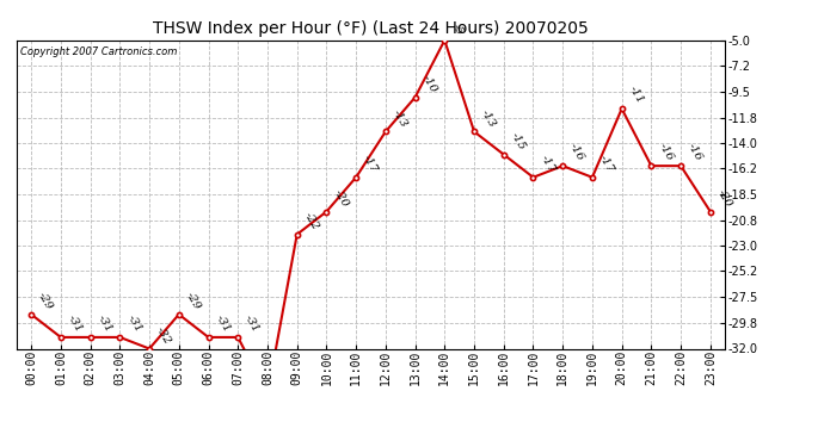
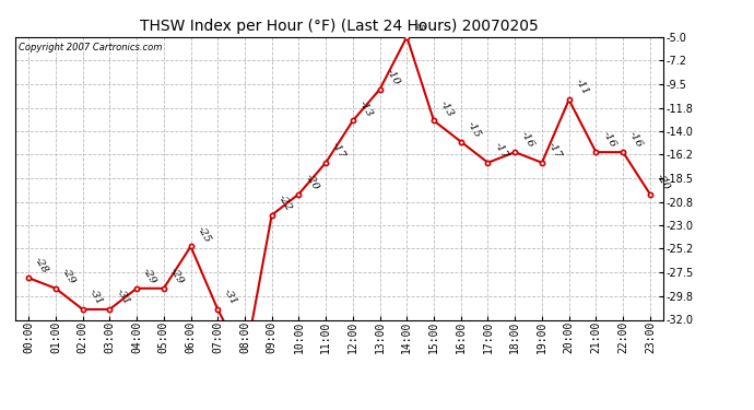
00:00: -29 -> -28
01:00: -31 -> -29
04:00: -32 -> -29
06:00: -31 -> -25
